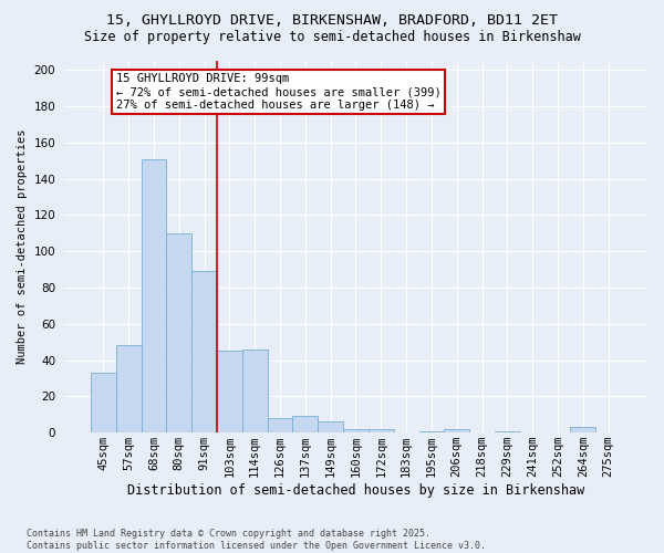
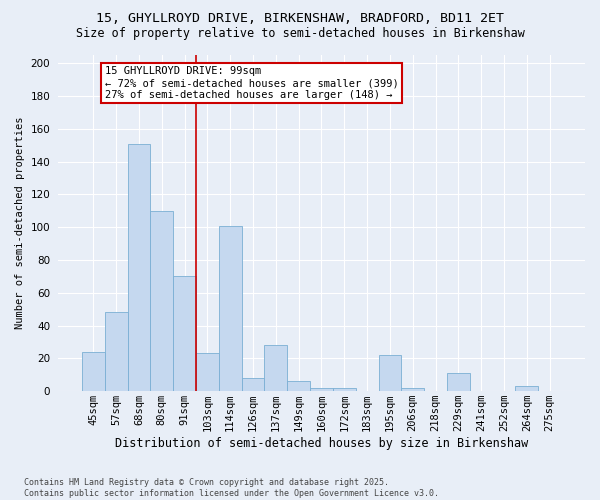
45sqm: 33 -> 24
91sqm: 89 -> 70
103sqm: 45 -> 23
114sqm: 46 -> 101
137sqm: 9 -> 28
195sqm: 1 -> 22
229sqm: 1 -> 11
